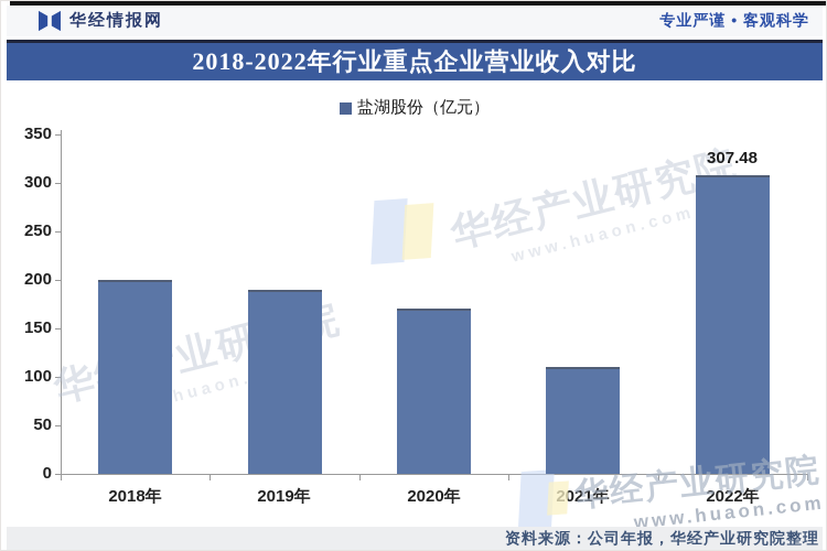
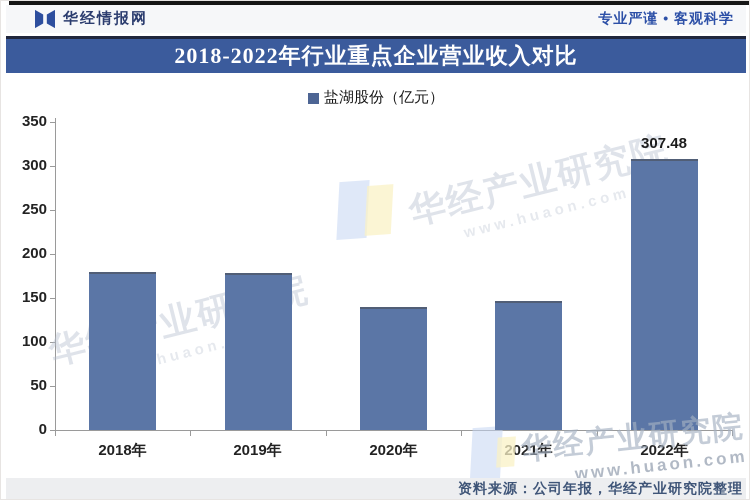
2018年: 200 -> 180
2019年: 190 -> 180
2020年: 170 -> 140
2021年: 110 -> 150
